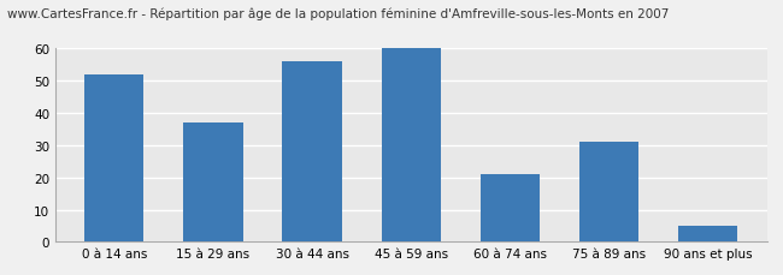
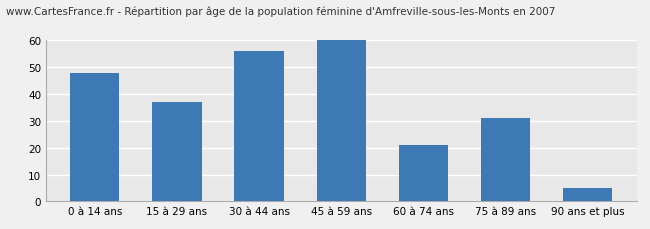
0 à 14 ans: 52 -> 48
